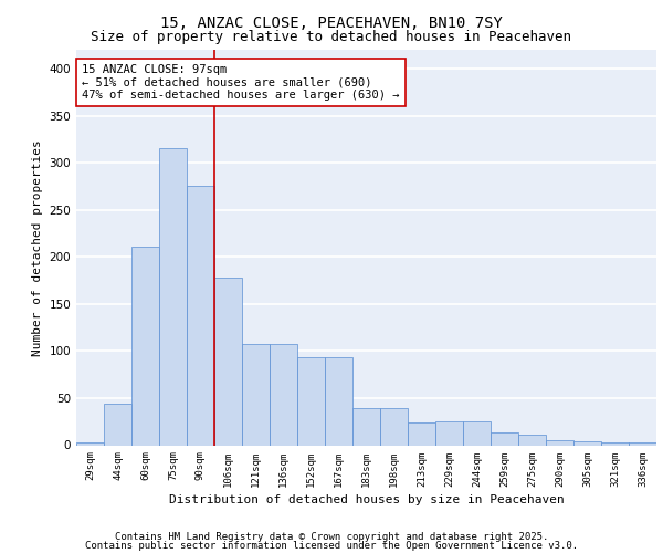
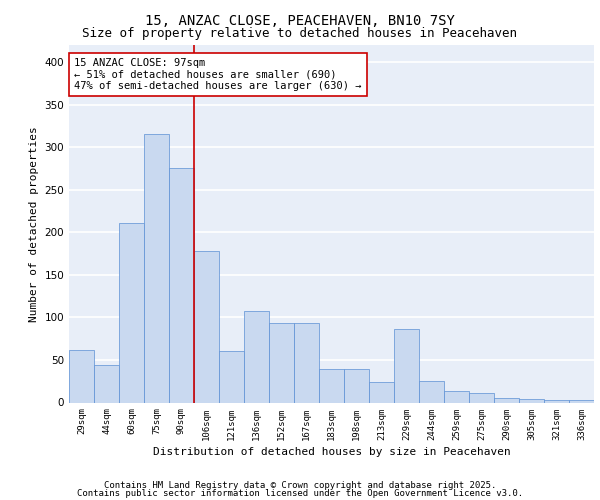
29sqm: 3 -> 62
121sqm: 107 -> 60
229sqm: 25 -> 86
